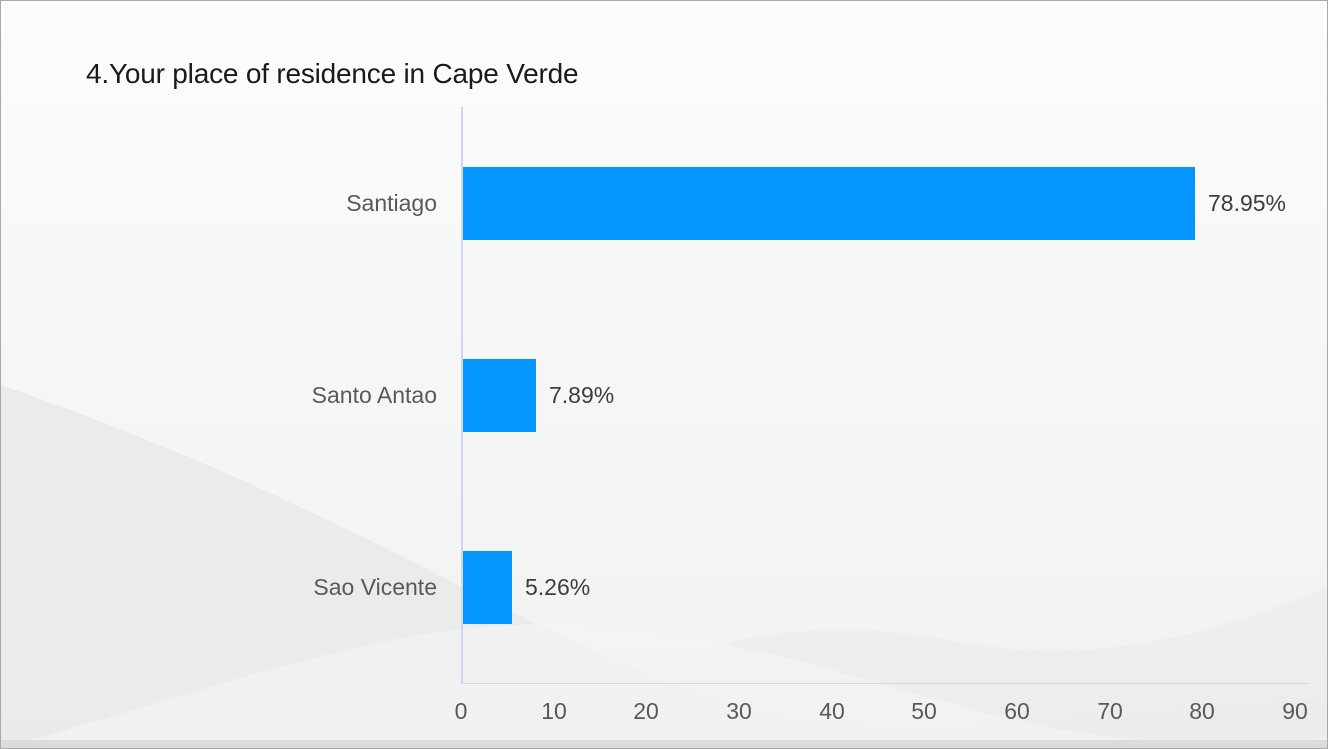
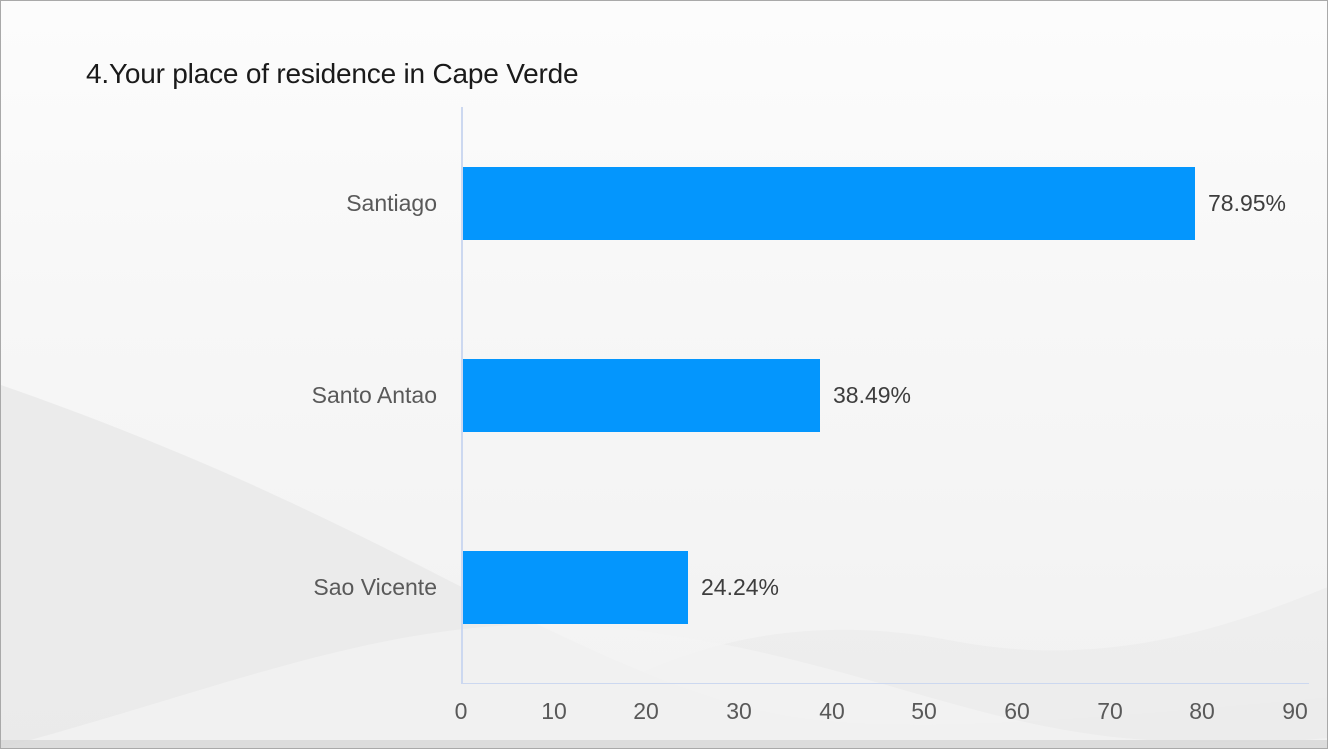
Santo Antao: 7.89% -> 38.49%
Sao Vicente: 5.26% -> 24.24%
